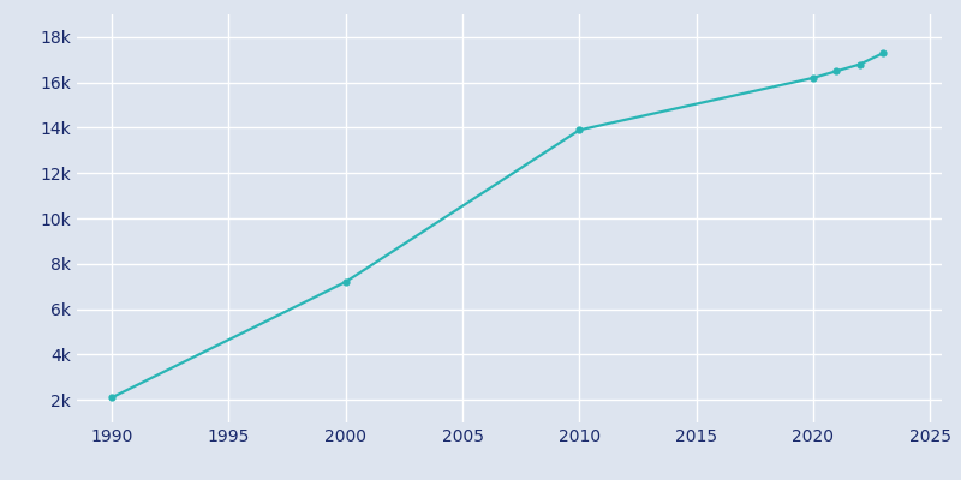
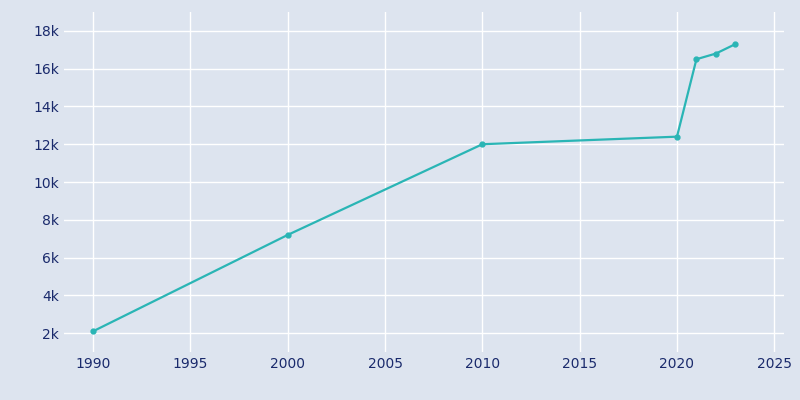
2010: 13.9k -> 12.0k
2020: 16.2k -> 12.4k
